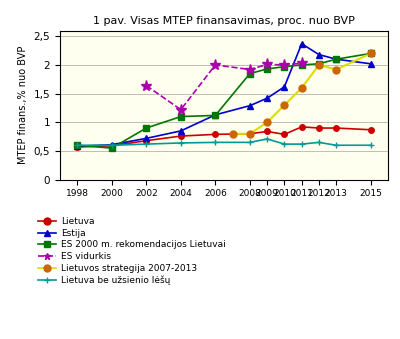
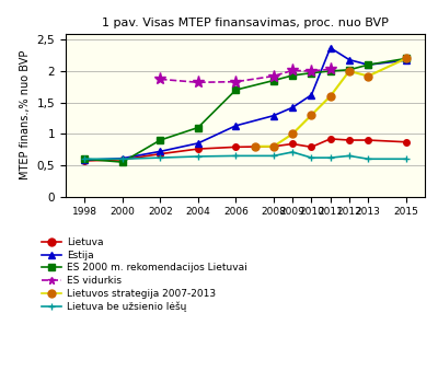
ES vidurkis/2002: 1,64 -> 1,87
ES vidurkis/2004: 1,22 -> 1,82
ES 2000 m. rekomendacijos Lietuvai/2006: 1,12 -> 1,70
ES vidurkis/2006: 2,00 -> 1,83
Estija/2015: 2,02 -> 2,17
